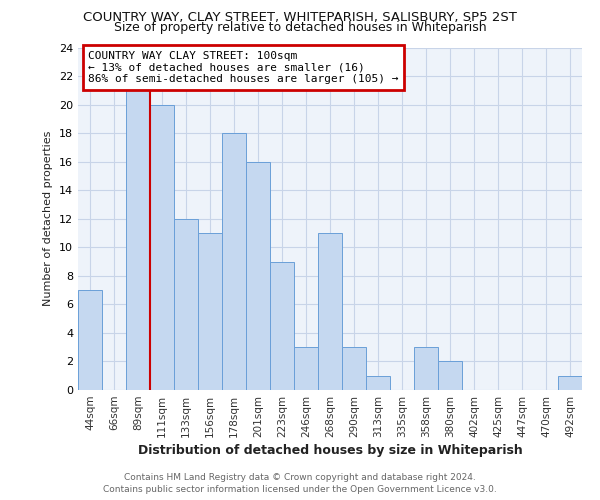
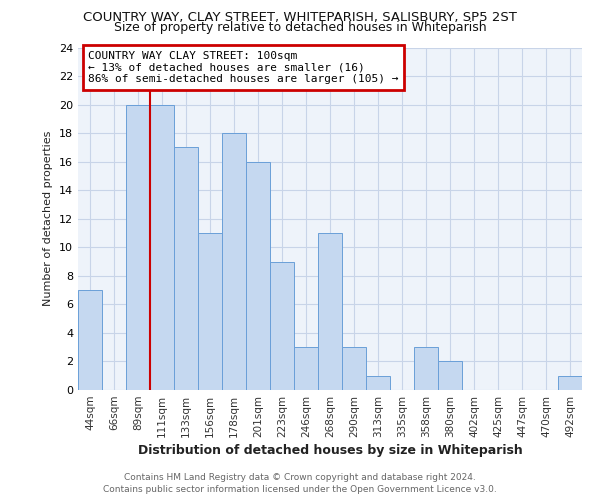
89sqm: 21 -> 20
133sqm: 12 -> 17
